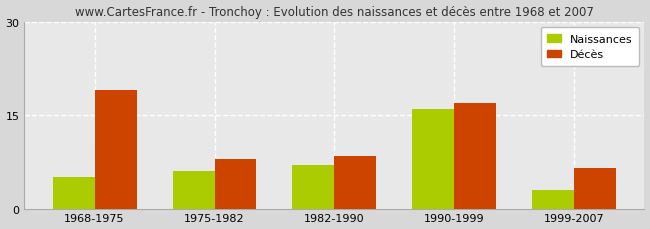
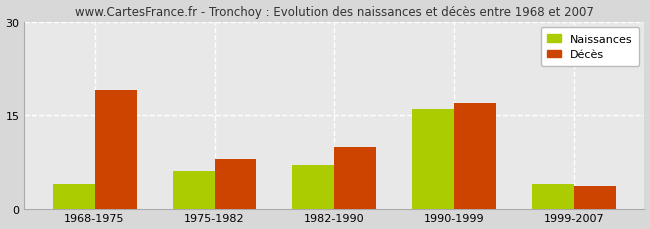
Naissances/1968-1975: 5 -> 4
Décès/1982-1990: 8.5 -> 9.8
Naissances/1999-2007: 3 -> 4
Décès/1999-2007: 6.5 -> 3.6
